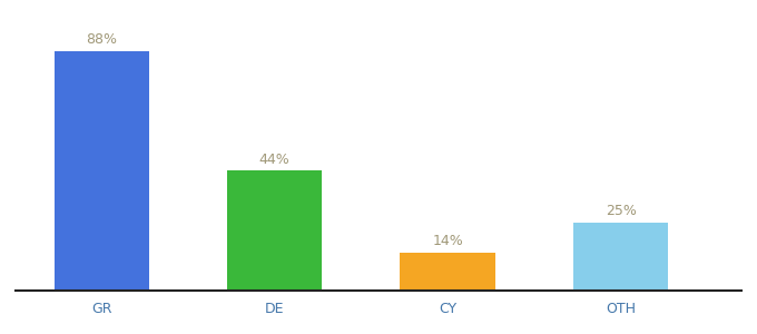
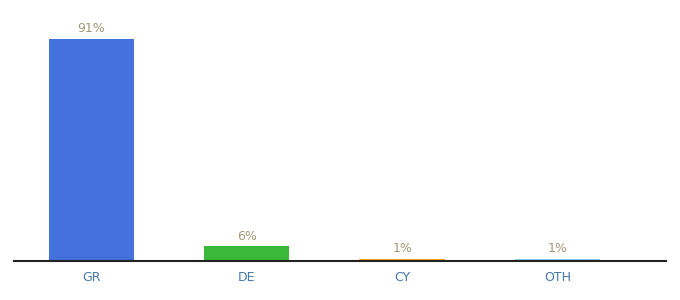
GR: 88% -> 91%
DE: 44% -> 6%
CY: 14% -> 1%
OTH: 25% -> 1%
